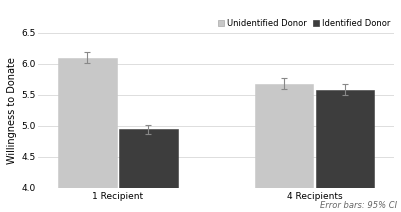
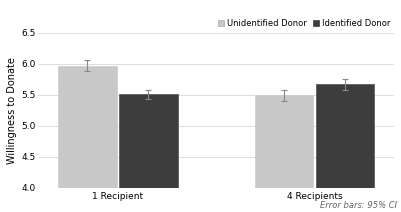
Unidentified Donor/1 Recipient: 6.10 -> 5.97
Identified Donor/1 Recipient: 4.94 -> 5.51
Unidentified Donor/4 Recipients: 5.68 -> 5.49
Identified Donor/4 Recipients: 5.58 -> 5.67
